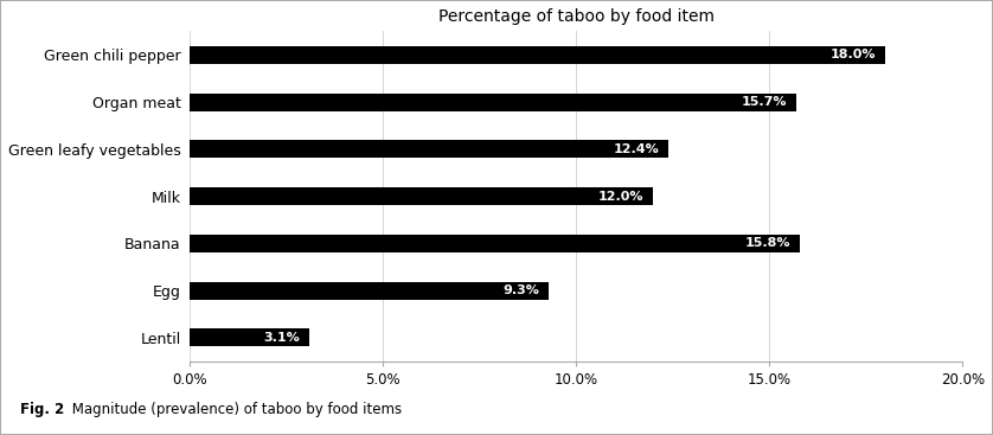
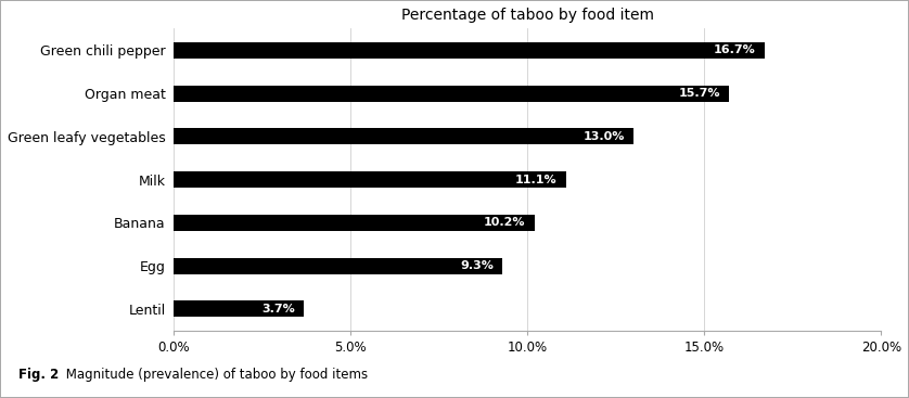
Green chili pepper: 18.0% -> 16.7%
Green leafy vegetables: 12.4% -> 13.0%
Milk: 12.0% -> 11.1%
Banana: 15.8% -> 10.2%
Lentil: 3.1% -> 3.7%
